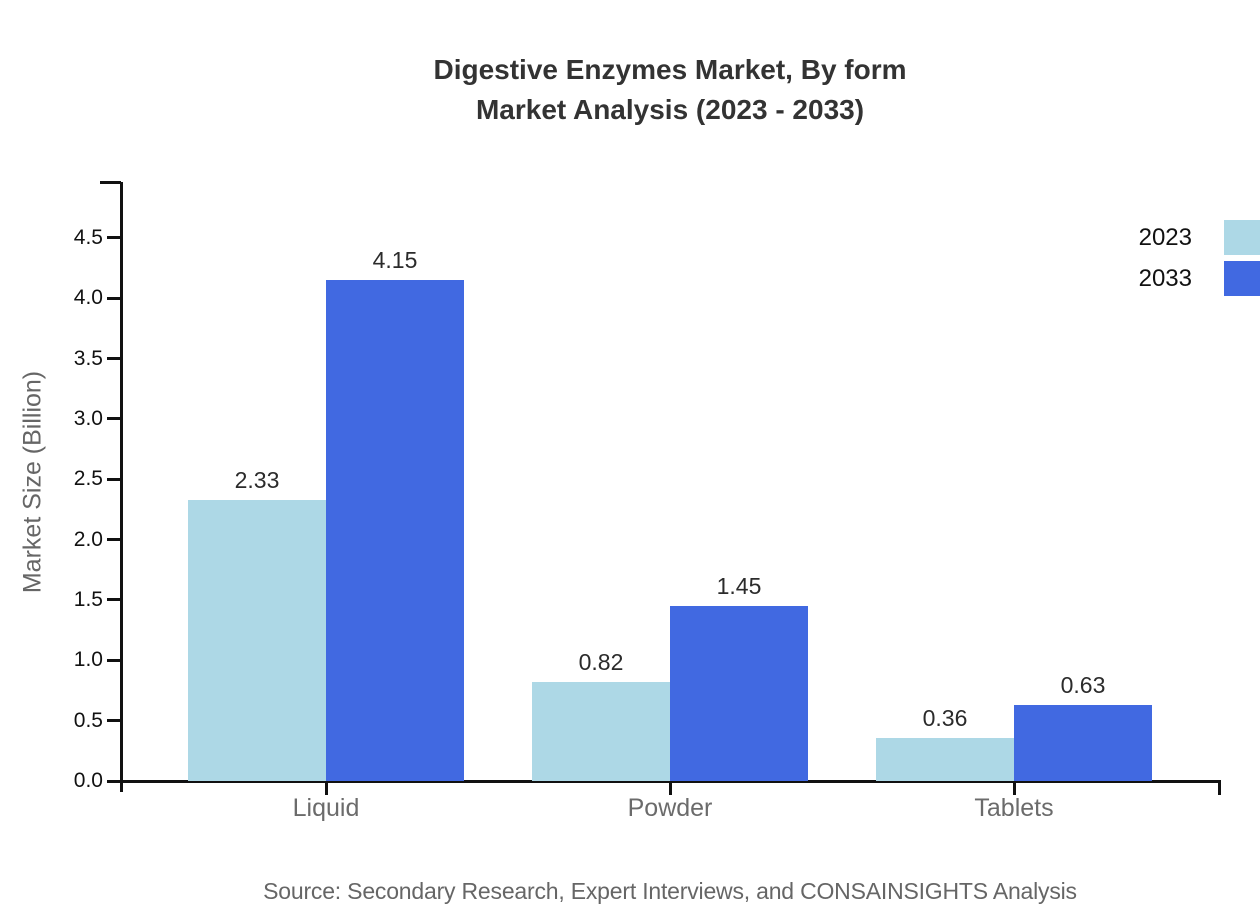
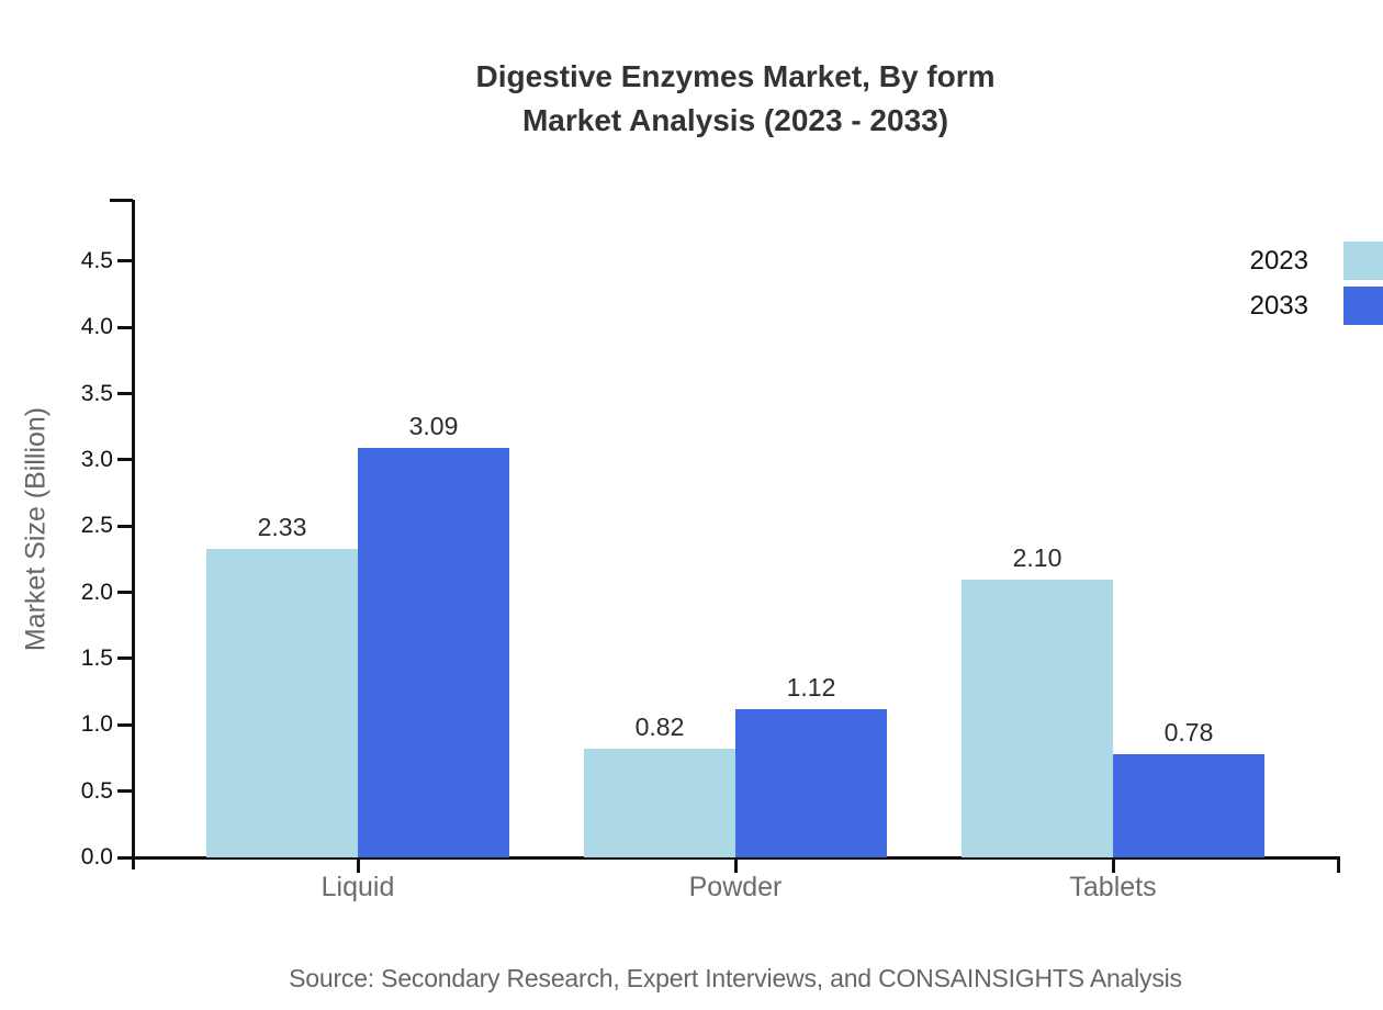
2033/Liquid: 4.15 -> 3.09
2033/Powder: 1.45 -> 1.12
2023/Tablets: 0.36 -> 2.10
2033/Tablets: 0.63 -> 0.78
